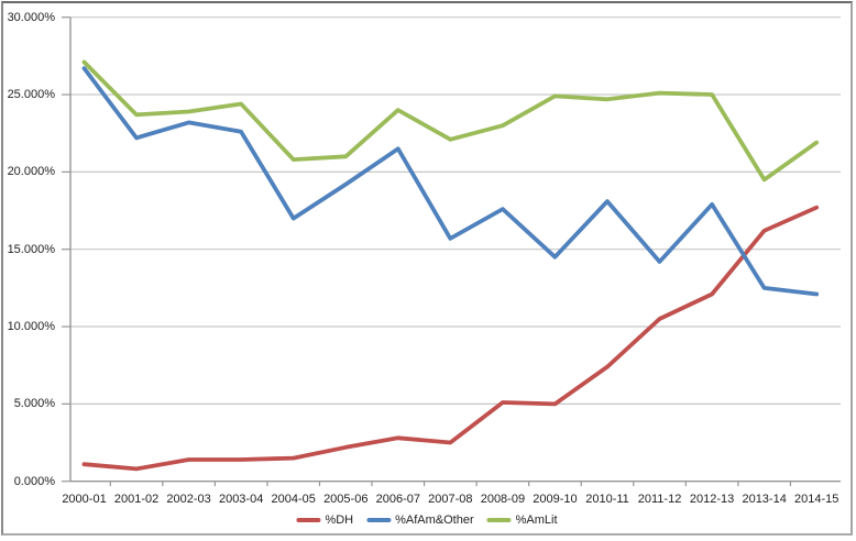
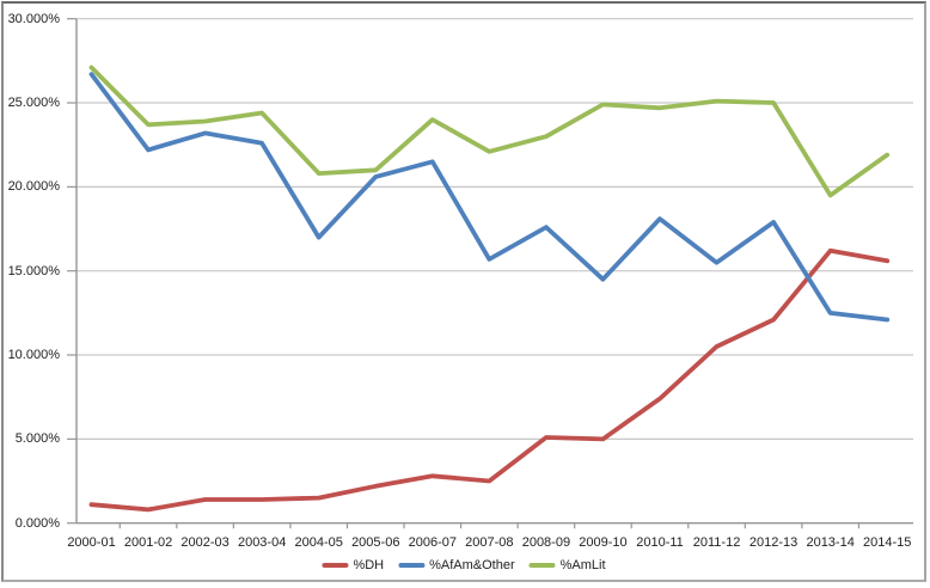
%AfAm&Other/2005-06: 19.2% -> 20.6%
%AfAm&Other/2011-12: 14.2% -> 15.5%
%DH/2014-15: 17.7% -> 15.6%
